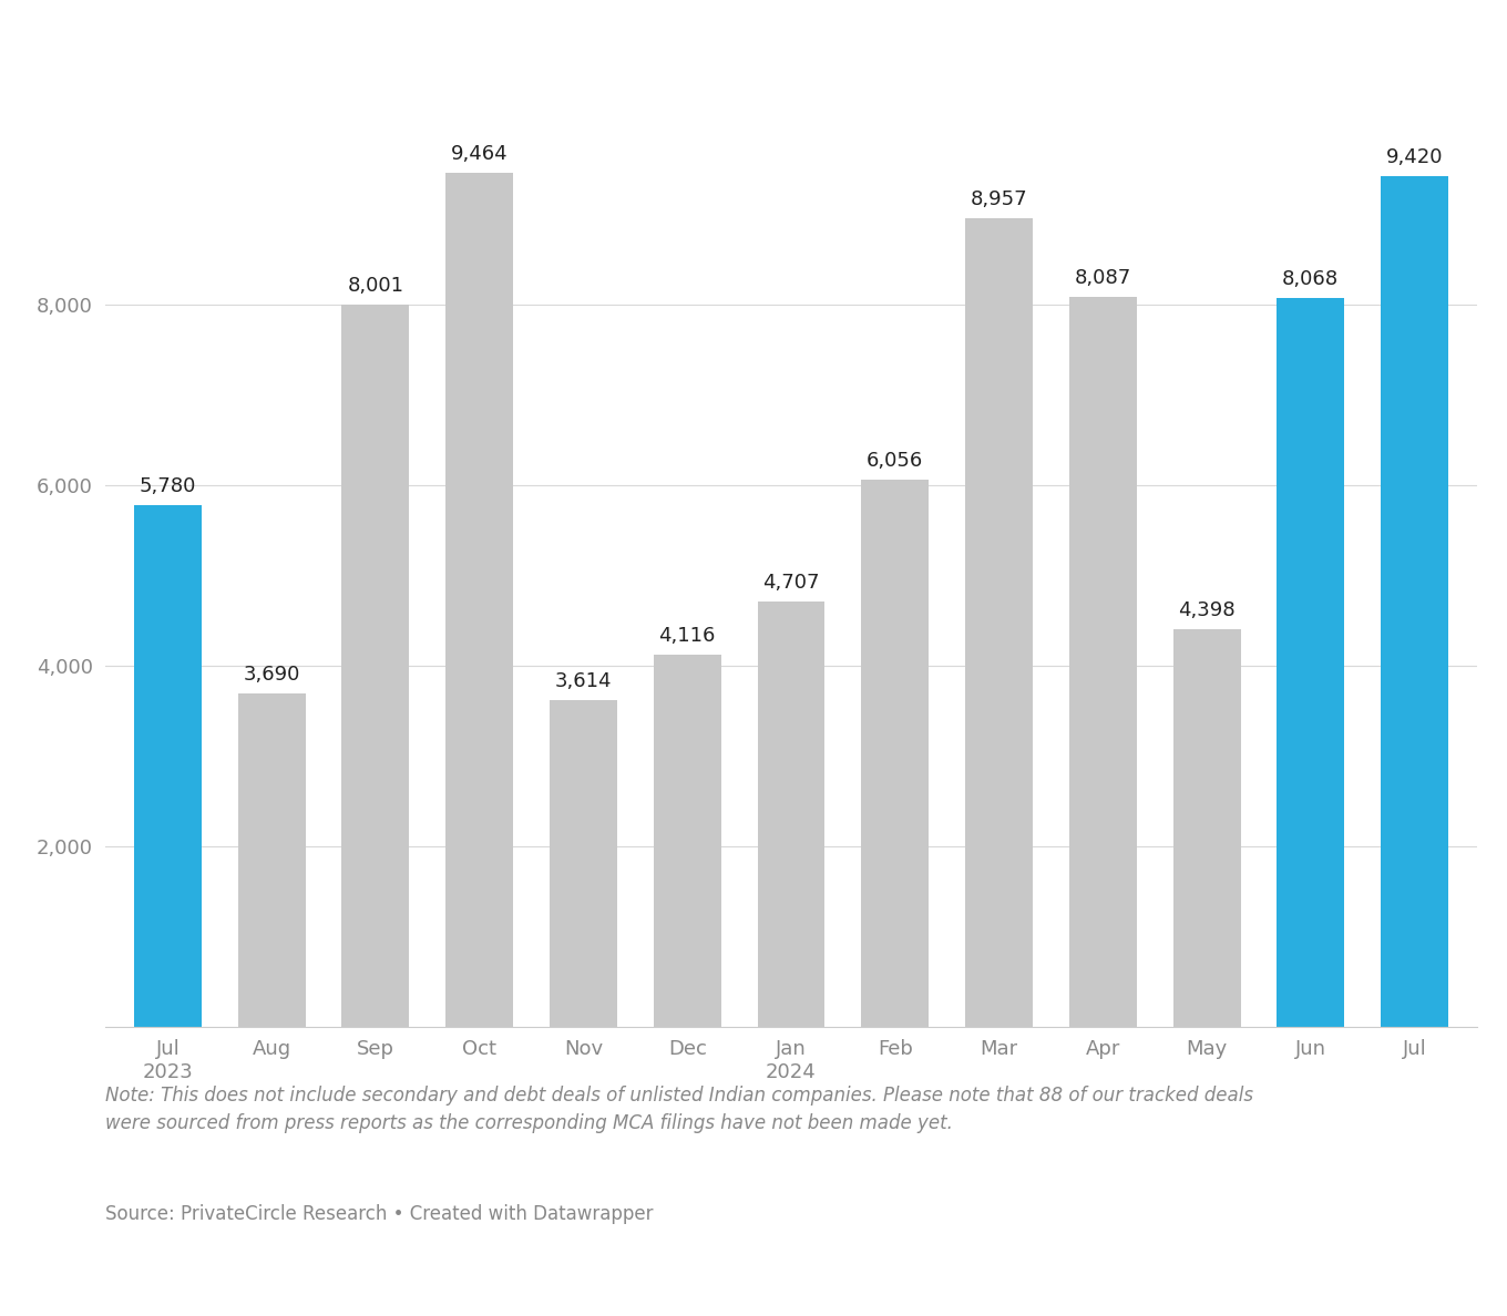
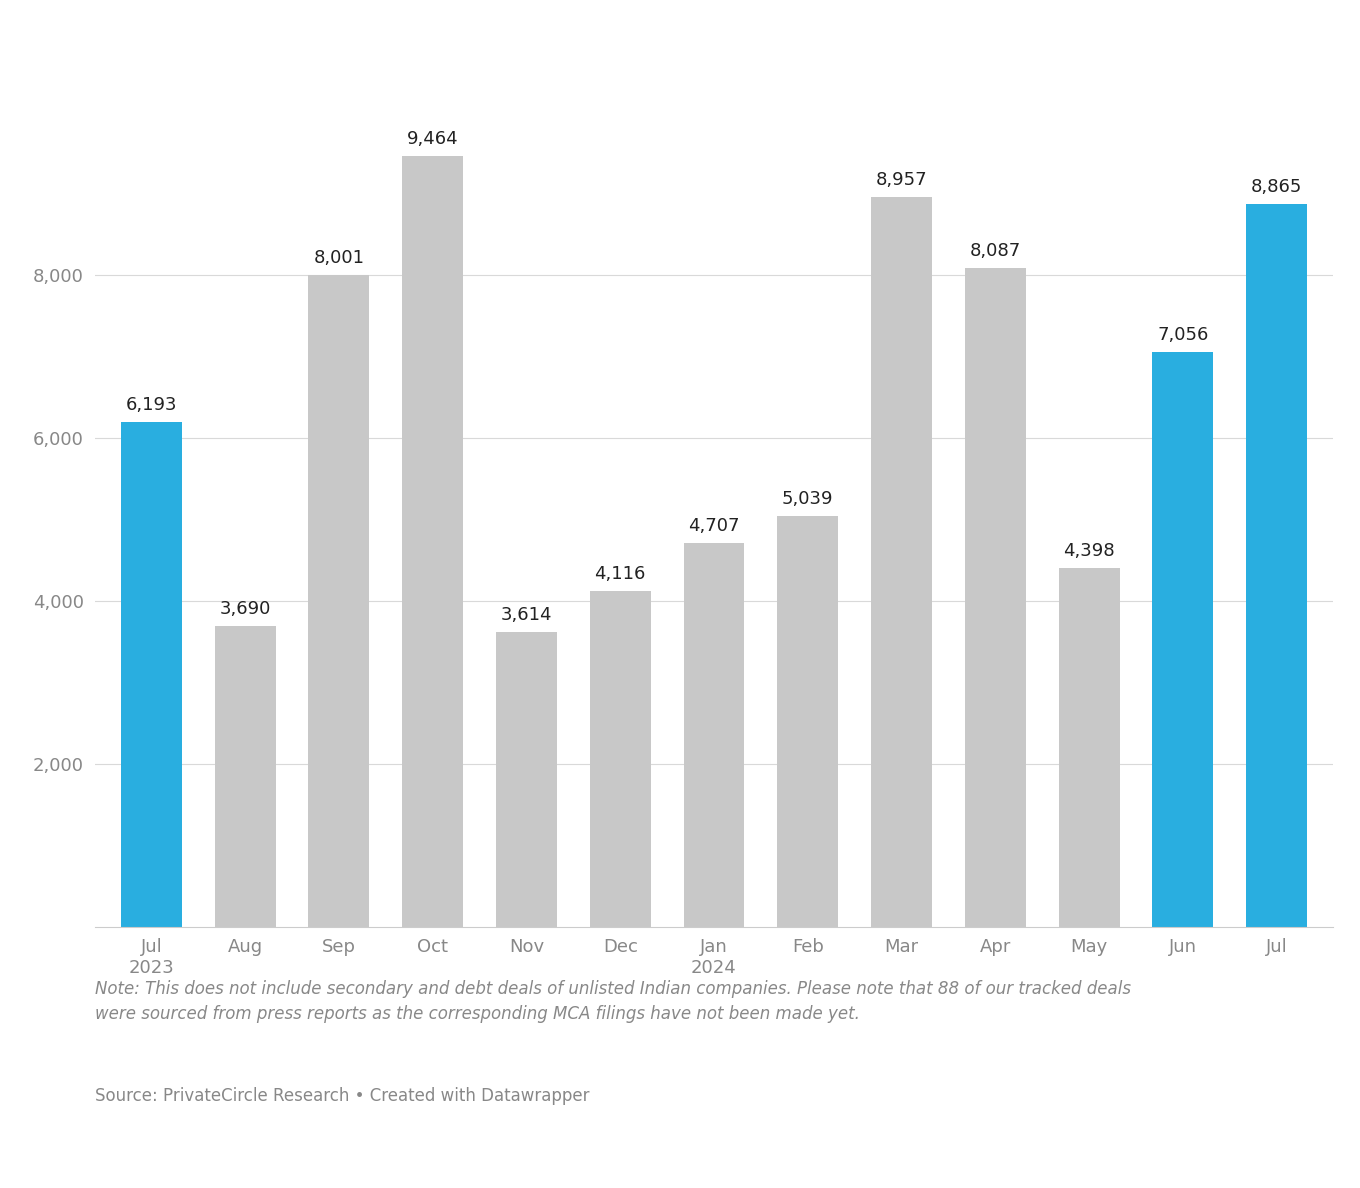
Jul 2023: 5,780 -> 6,193
Feb: 6,056 -> 5,039
Jun: 8,068 -> 7,056
Jul: 9,420 -> 8,865
